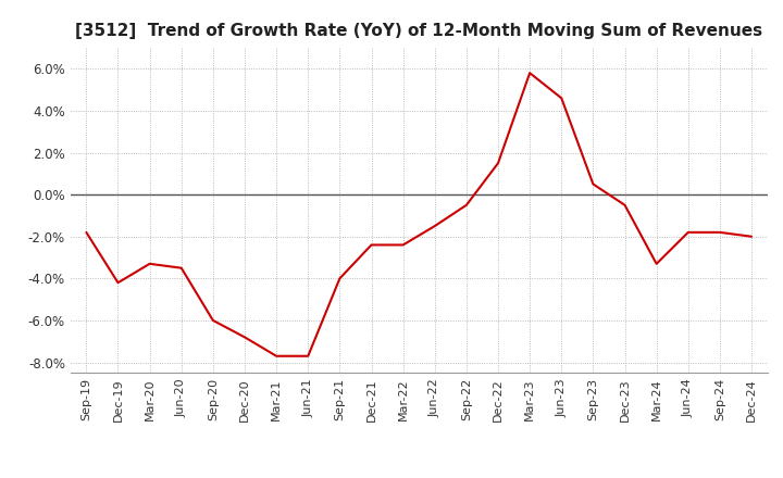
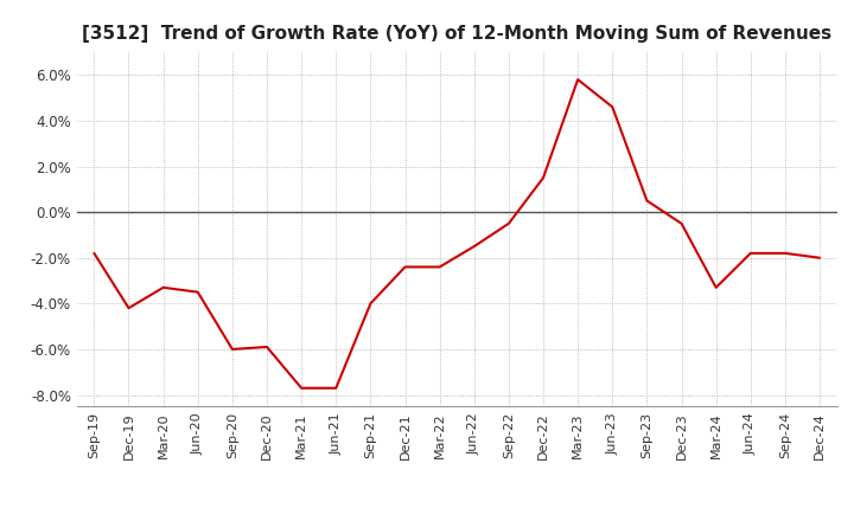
Dec-20: -6.8% -> -5.9%
